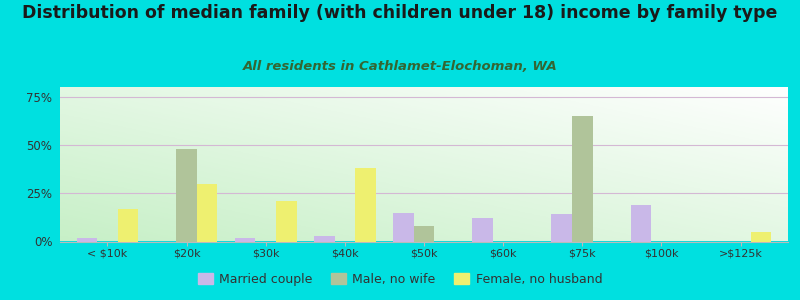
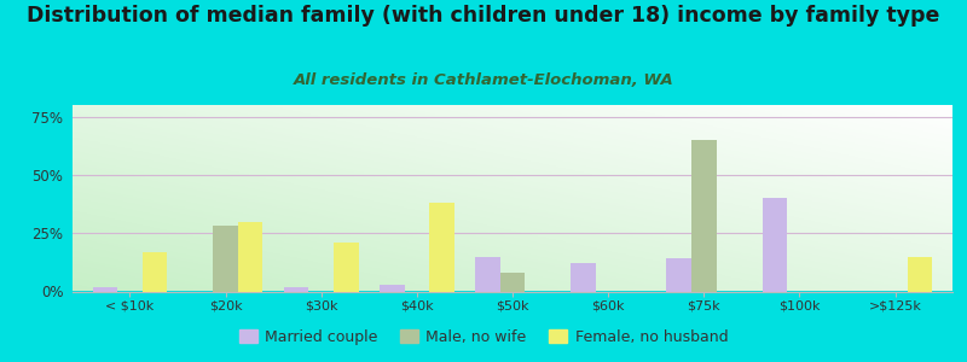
Male, no wife/$20k: 48% -> 28%
Married couple/$100k: 19% -> 40%
Female, no husband/>$125k: 5% -> 15%
